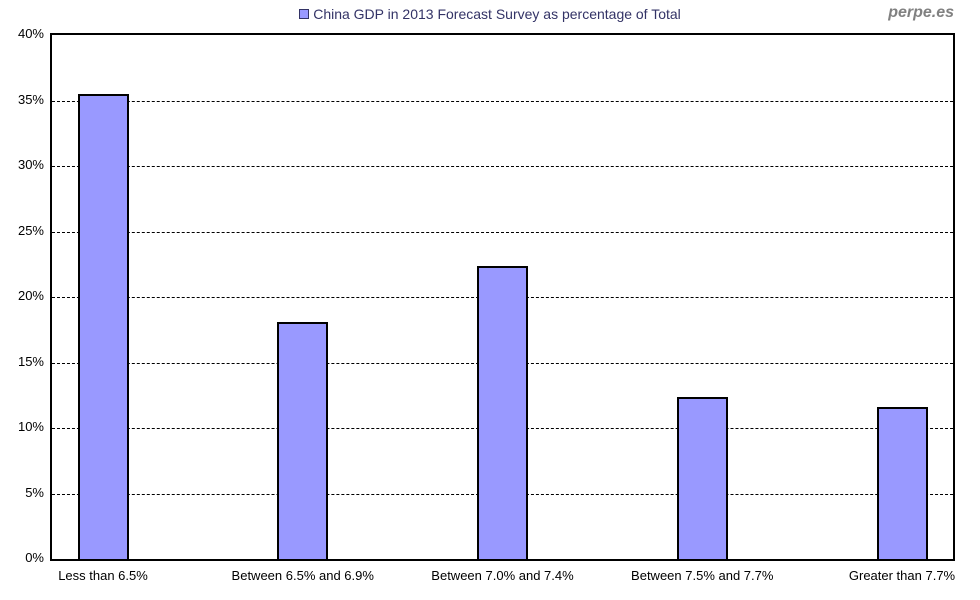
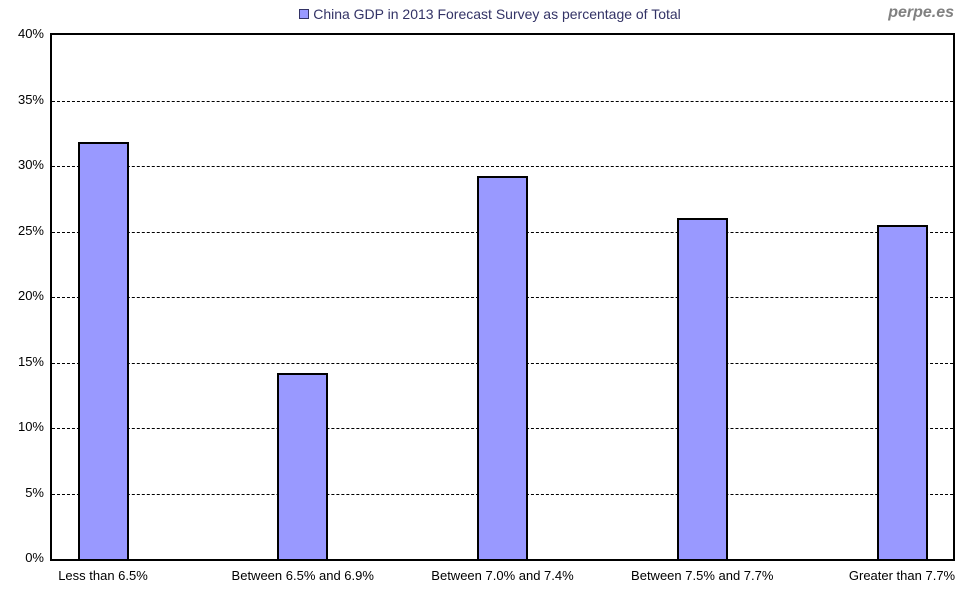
Less than 6.5%: 35.5% -> 31.8%
Between 6.5% and 6.9%: 18.1% -> 14.2%
Between 7.0% and 7.4%: 22.4% -> 29.2%
Between 7.5% and 7.7%: 12.4% -> 26.0%
Greater than 7.7%: 11.6% -> 25.5%
